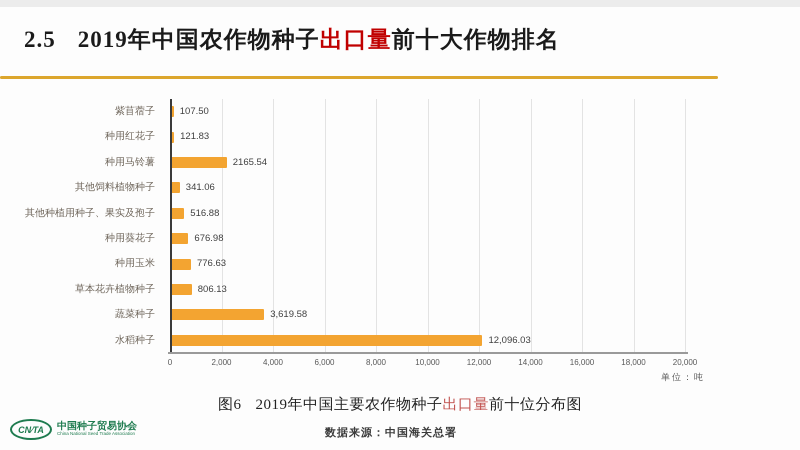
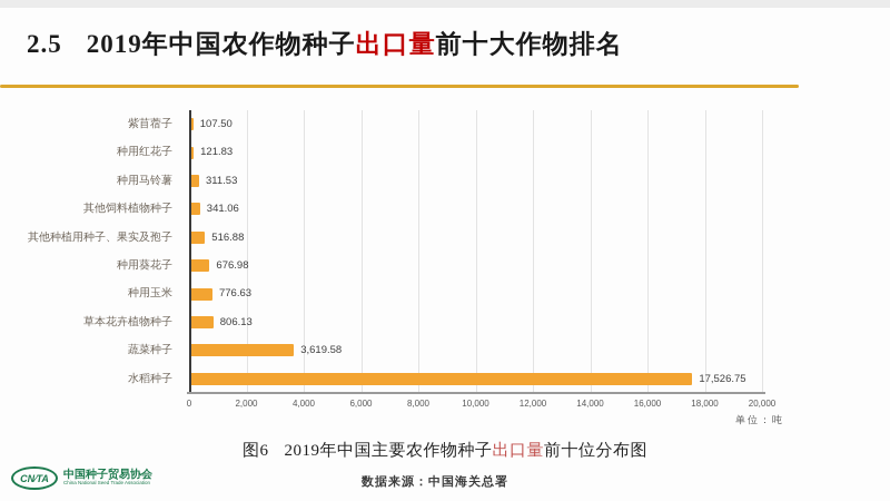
种用马铃薯: 2165.54 -> 311.53
水稻种子: 12,096.03 -> 17,526.75
